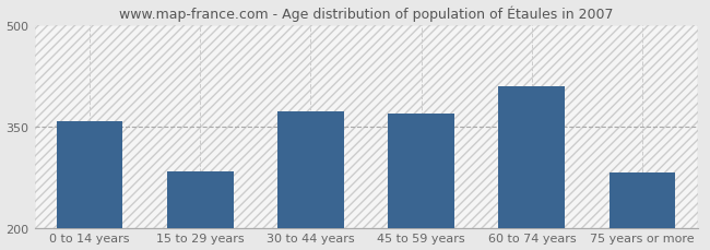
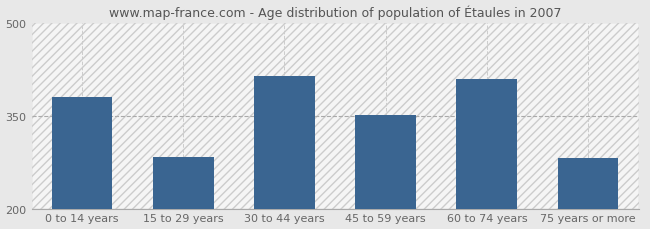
0 to 14 years: 357 -> 380
30 to 44 years: 372 -> 414
45 to 59 years: 369 -> 352
